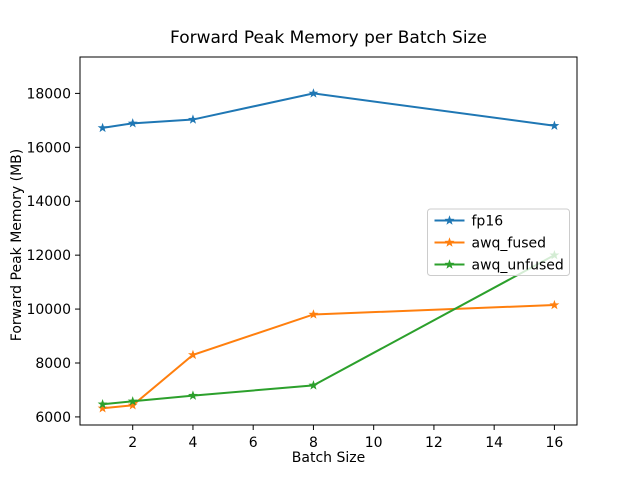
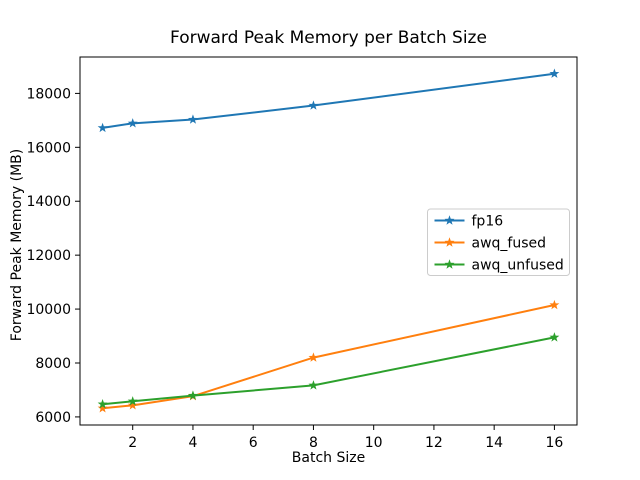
awq_fused/4: 8300 -> 6800
fp16/8: 18000 -> 17600
awq_fused/8: 9800 -> 8200
fp16/16: 16800 -> 18700
awq_unfused/16: 12000 -> 9000
